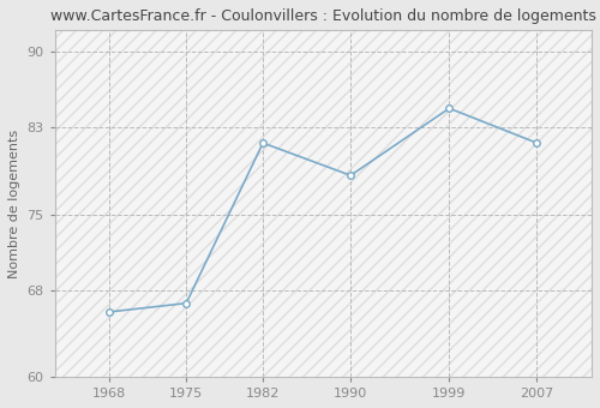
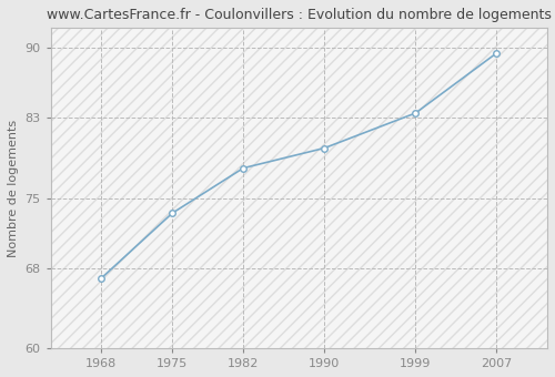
1968: 66.0 -> 67.0
1975: 66.8 -> 73.5
1982: 81.6 -> 78.0
1990: 78.6 -> 80.0
1999: 84.8 -> 83.5
2007: 81.6 -> 89.5
